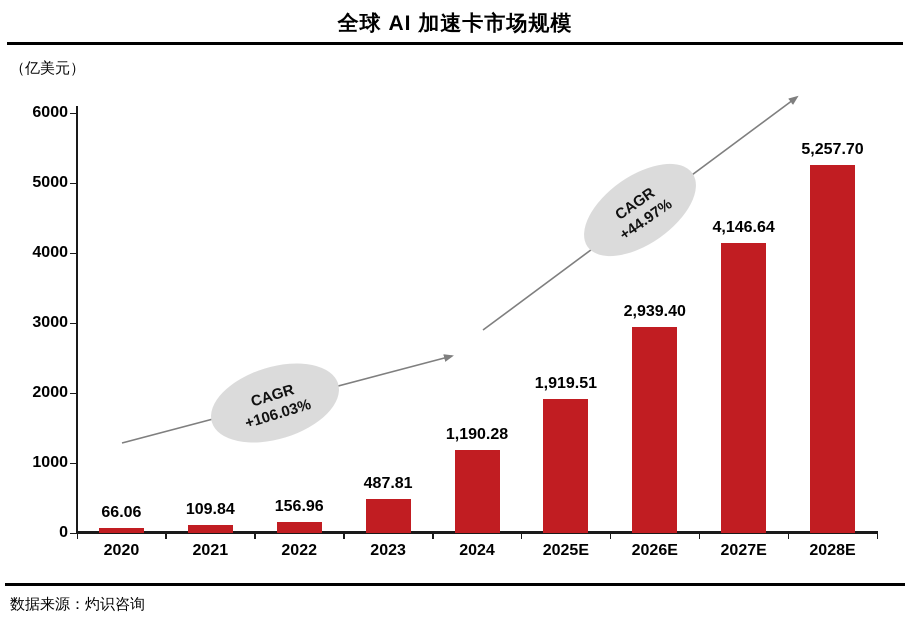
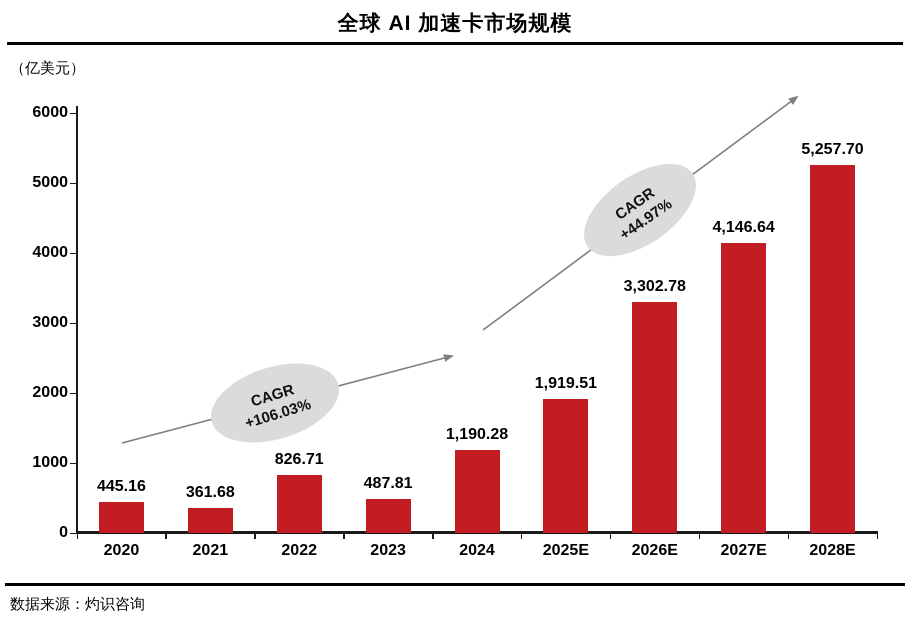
2020: 66.06 -> 445.16
2021: 109.84 -> 361.68
2022: 156.96 -> 826.71
2026E: 2,939.40 -> 3,302.78
